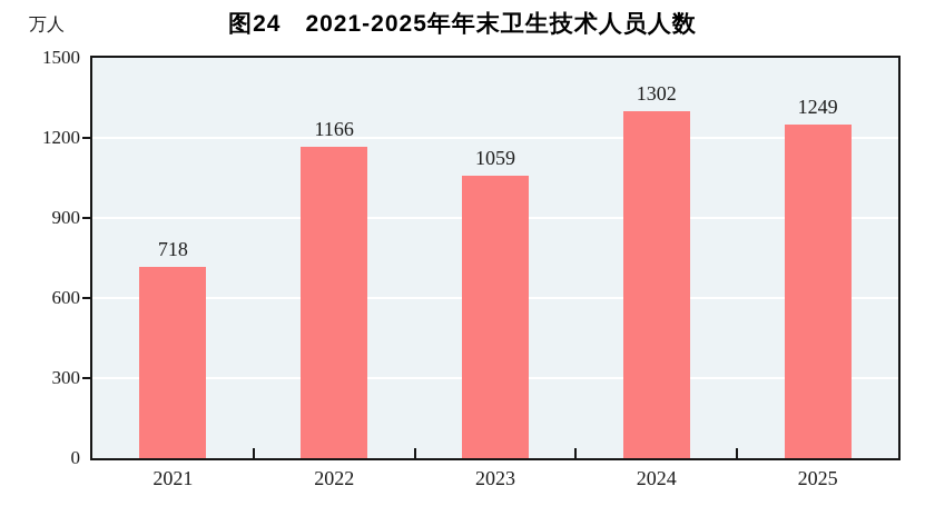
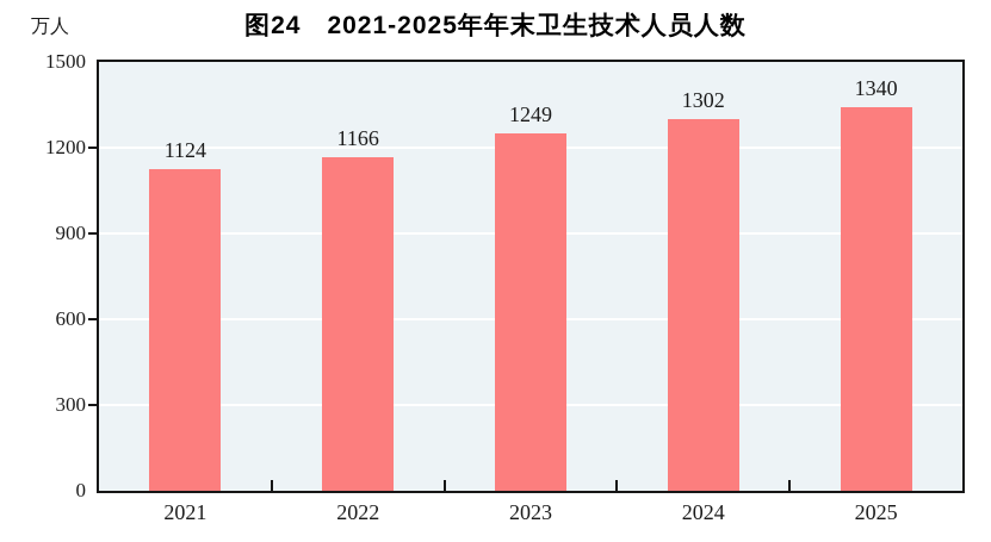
2021: 718 -> 1124
2023: 1059 -> 1249
2025: 1249 -> 1340
